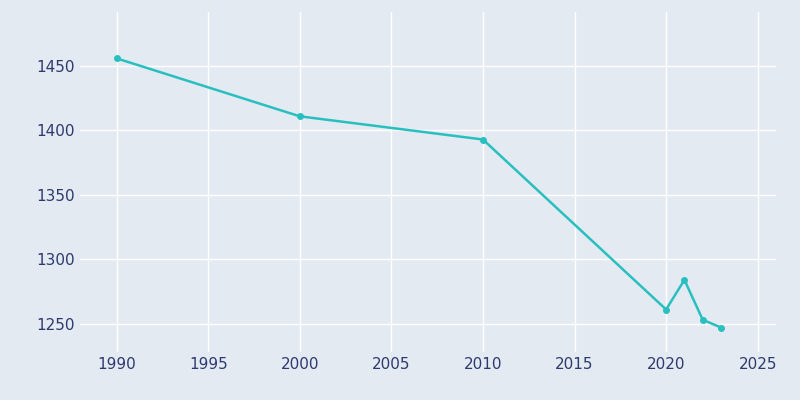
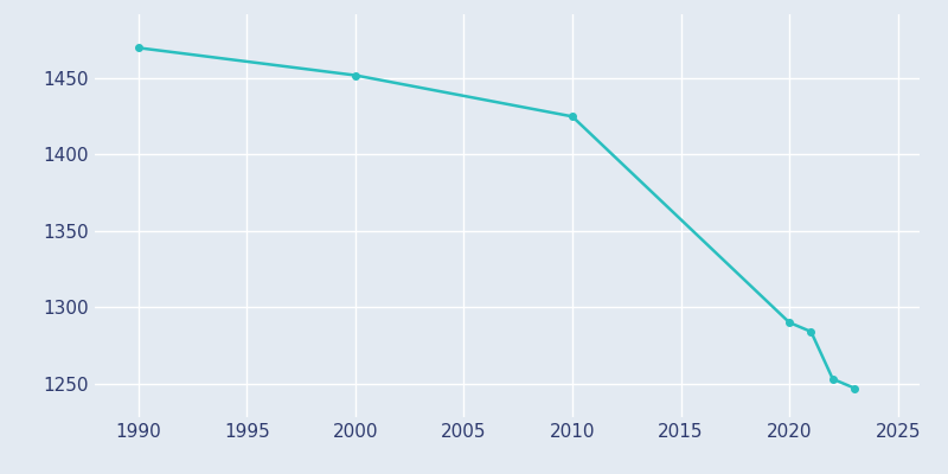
1990: 1456 -> 1470
2000: 1411 -> 1452
2010: 1393 -> 1425
2020: 1261 -> 1290
